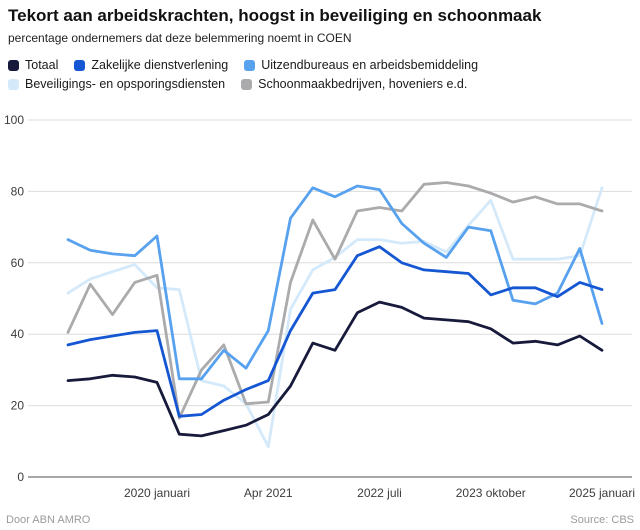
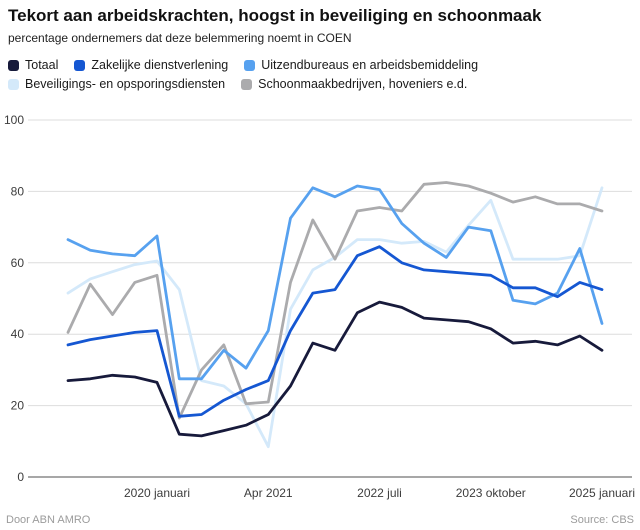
Beveiligings- en opsporingsdiensten/2020 januari: 53 -> 60
Zakelijke dienstverlening/2023 oktober: 51 -> 56
